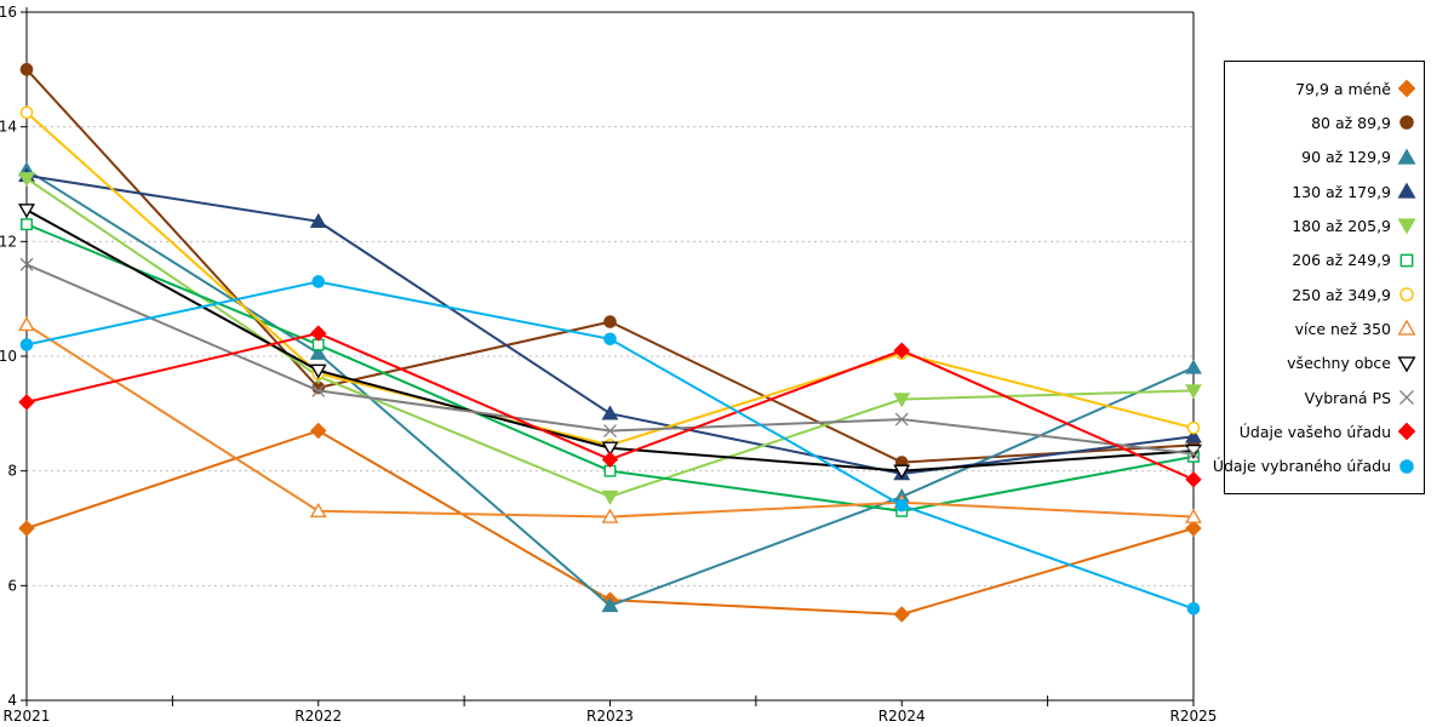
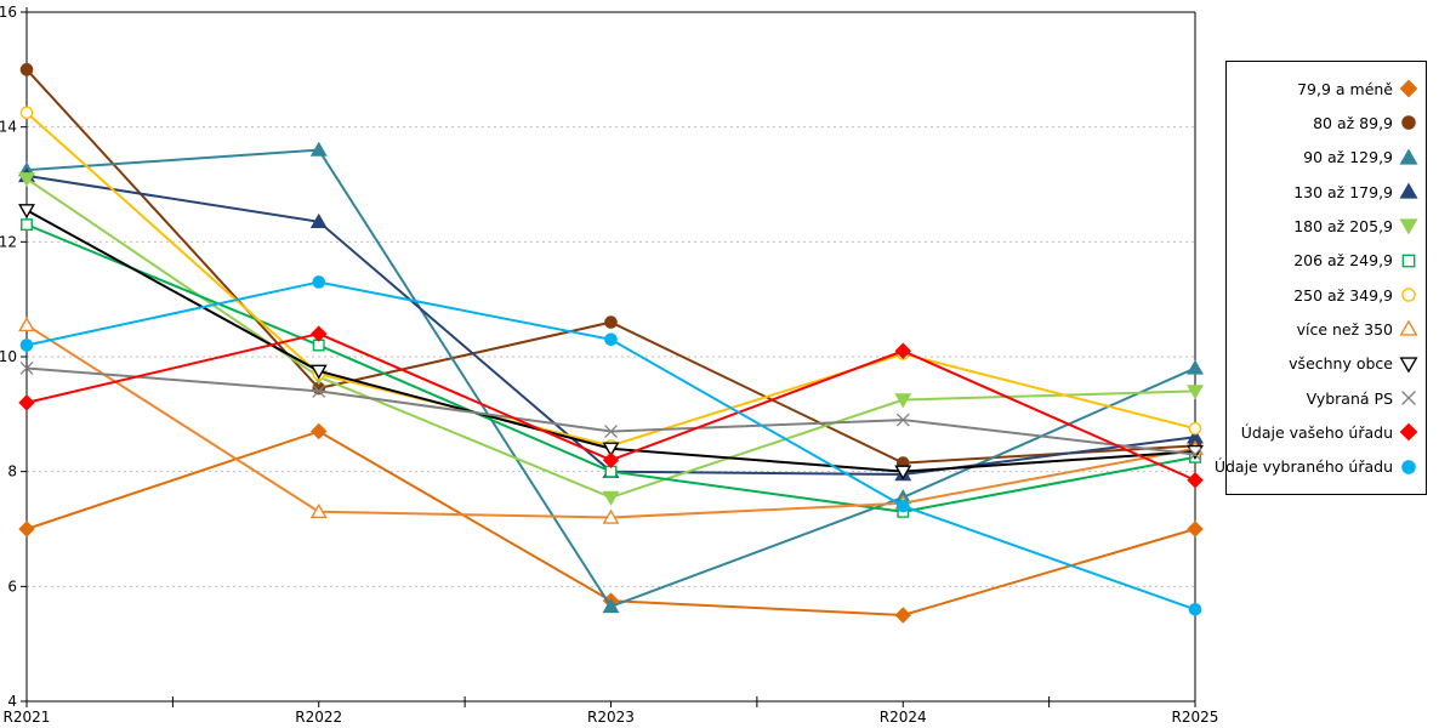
Vybraná PS/R2021: 11.6 -> 9.8
90 až 129,9/R2022: 10.1 -> 13.6
130 až 179,9/R2023: 9.0 -> 8.0
více než 350/R2025: 7.2 -> 8.4
